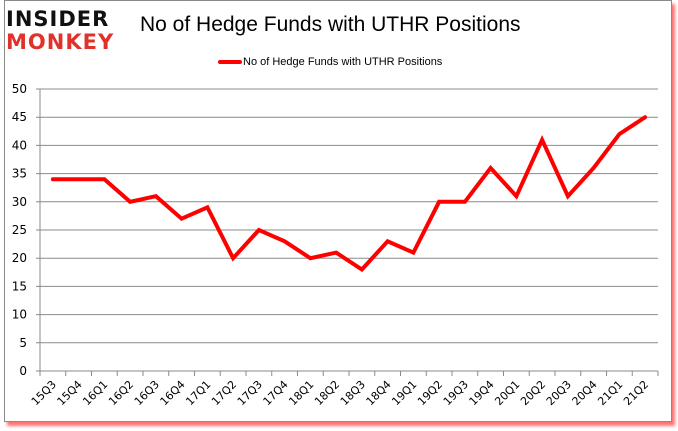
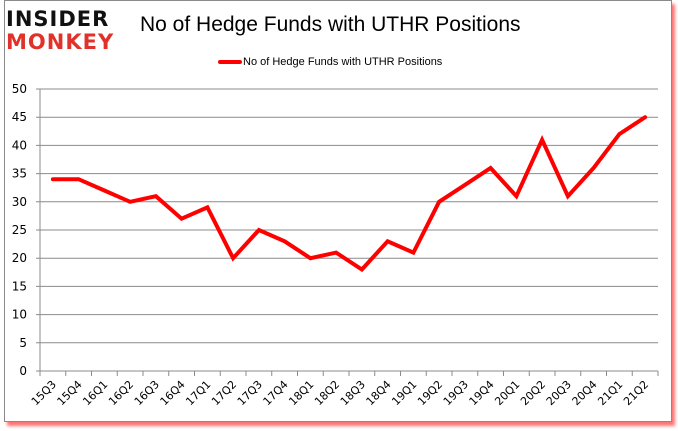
16Q1: 34 -> 32
19Q3: 30 -> 33
